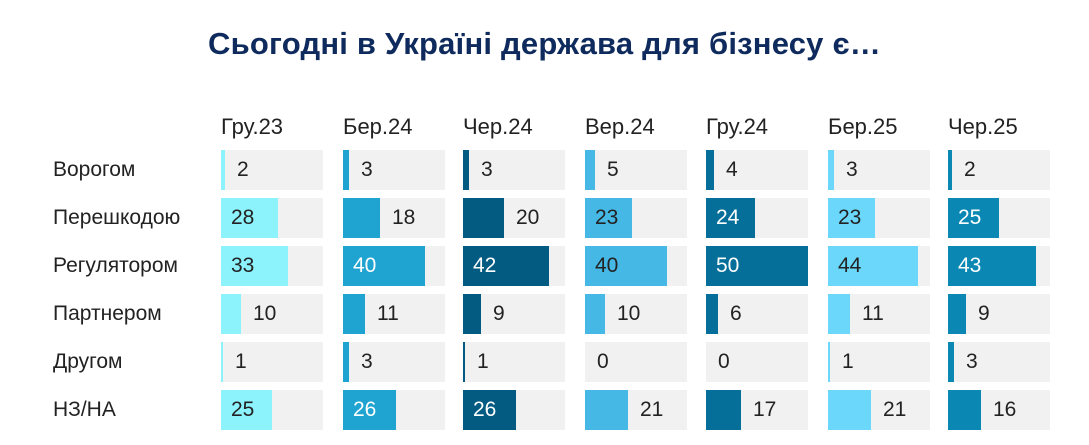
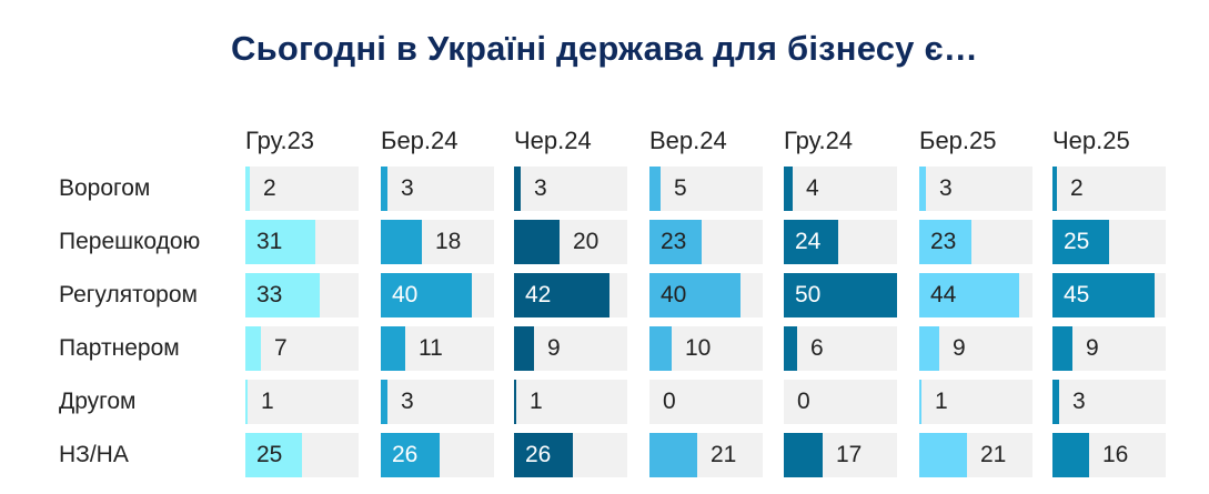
Гру.23/Перешкодою: 28 -> 31
Чер.25/Регулятором: 43 -> 45
Гру.23/Партнером: 10 -> 7
Бер.25/Партнером: 11 -> 9
